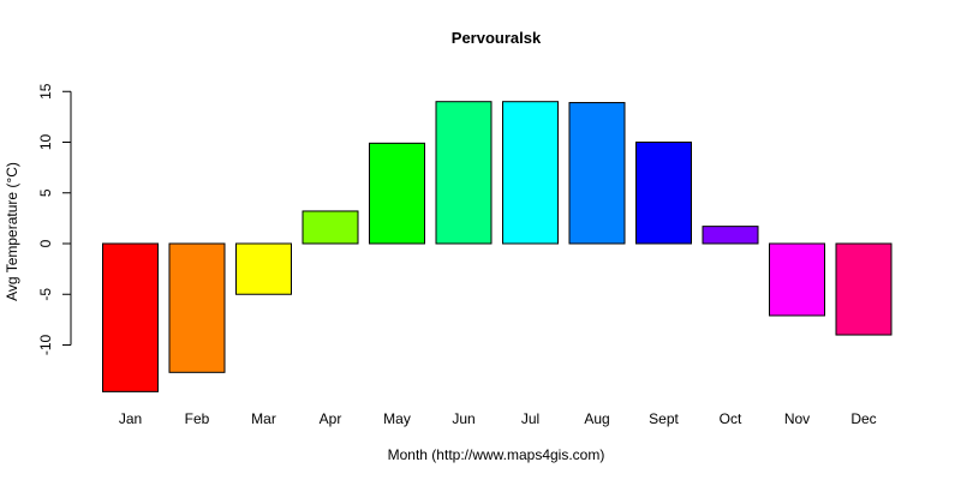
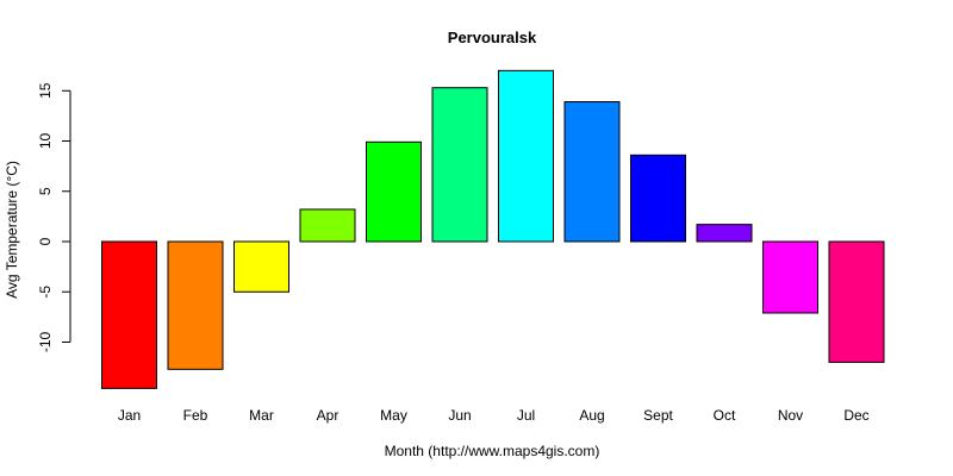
Jun: 14 -> 15
Jul: 14 -> 17
Sept: 10 -> 9
Dec: -9 -> -12
